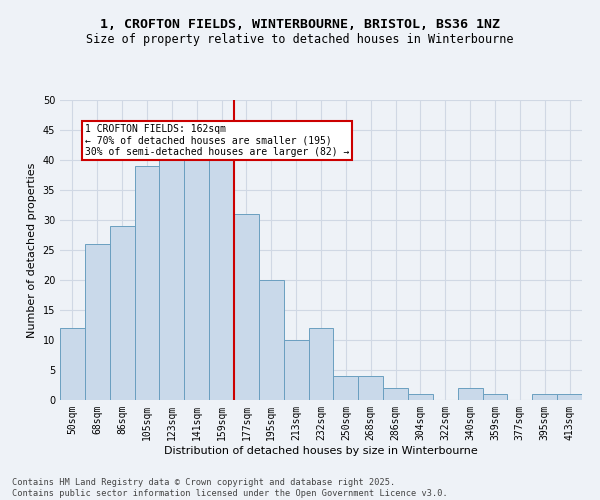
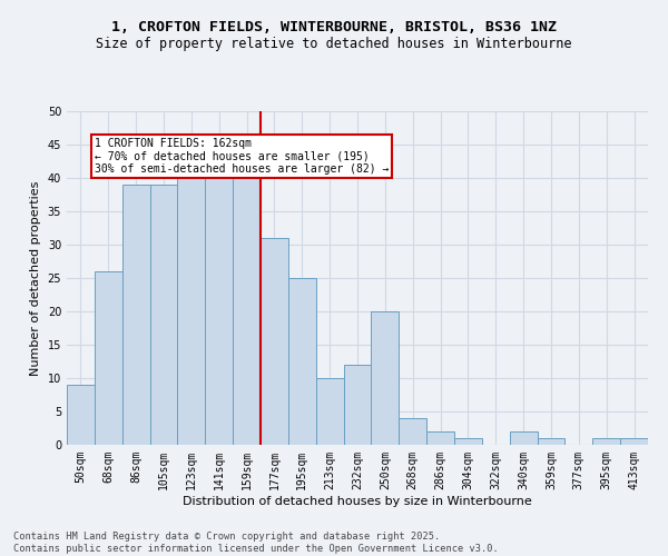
50sqm: 12 -> 9
86sqm: 29 -> 39
195sqm: 20 -> 25
250sqm: 4 -> 20
